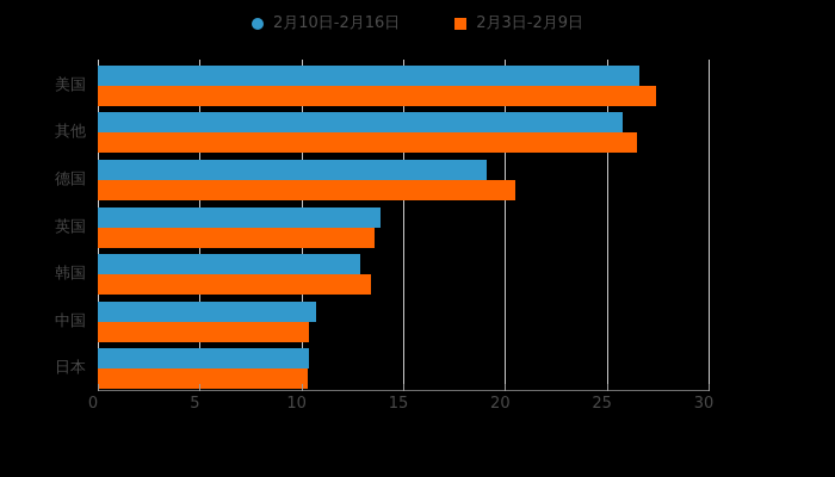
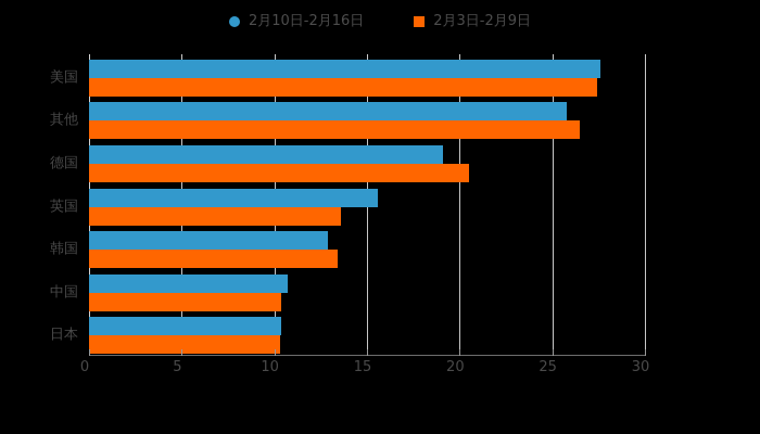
2月10日-2月16日/美国: 26.6 -> 27.6
2月10日-2月16日/英国: 13.9 -> 15.6
